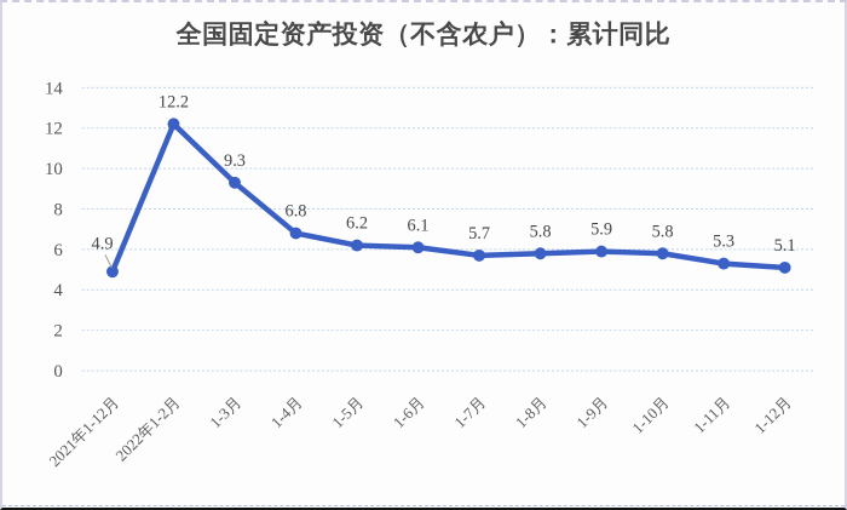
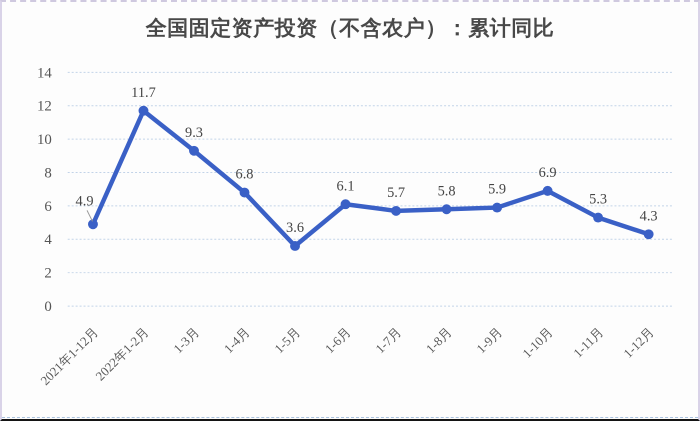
2022年1-2月: 12.2 -> 11.7
1-5月: 6.2 -> 3.6
1-10月: 5.8 -> 6.9
1-12月: 5.1 -> 4.3
